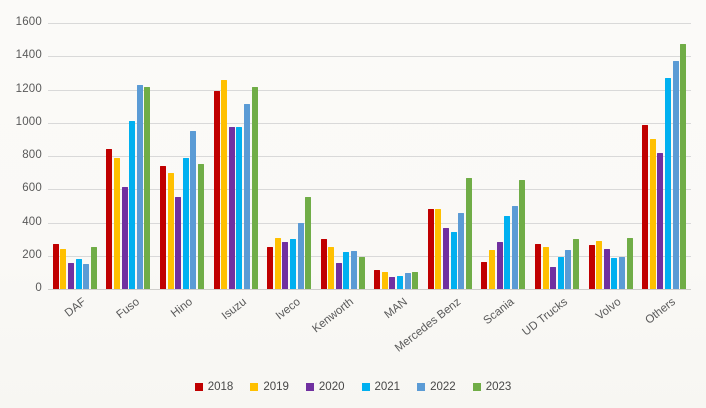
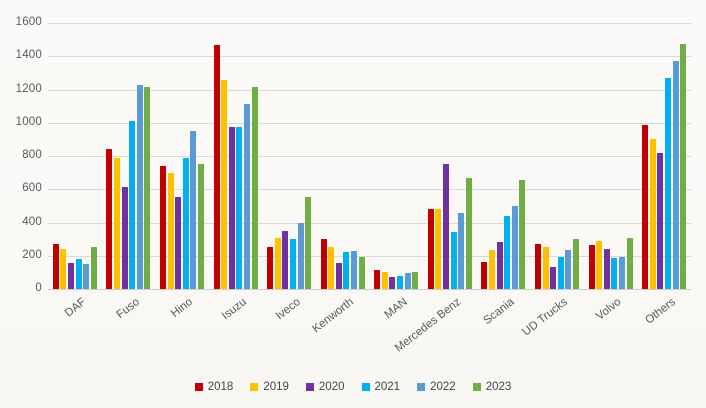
2018/Isuzu: 1190 -> 1470
2020/Iveco: 280 -> 350
2020/Mercedes Benz: 370 -> 750
